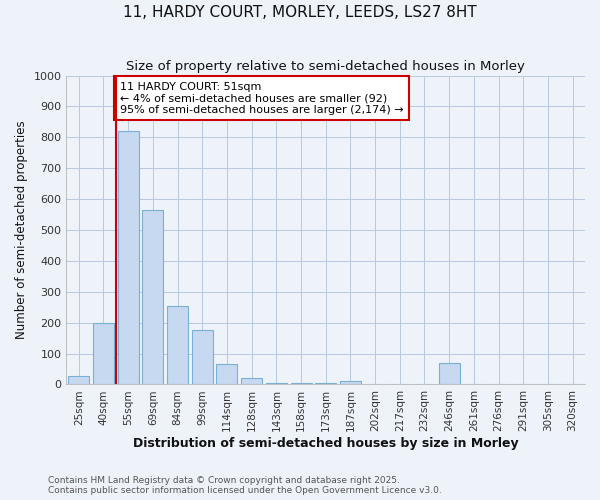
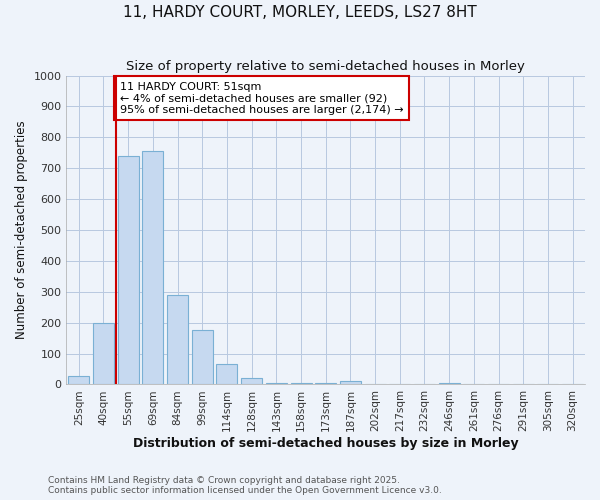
55sqm: 820 -> 740
69sqm: 565 -> 755
84sqm: 255 -> 290
246sqm: 70 -> 5
